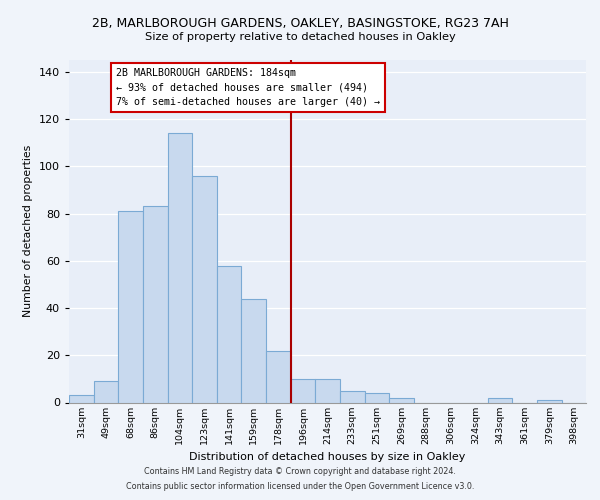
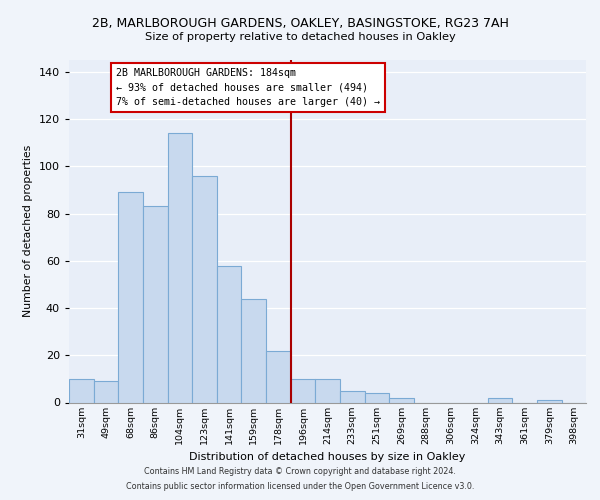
31sqm: 3 -> 10
68sqm: 81 -> 89
